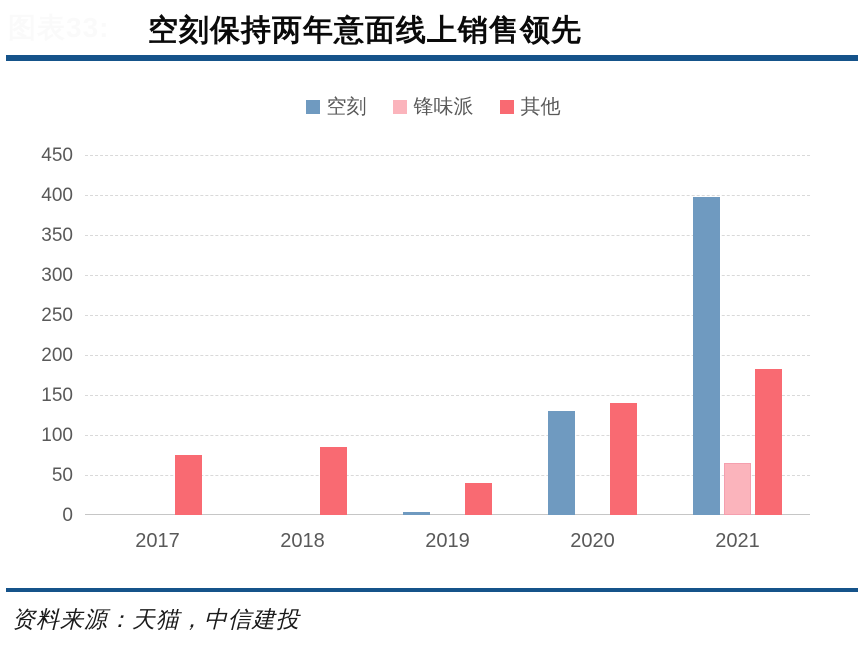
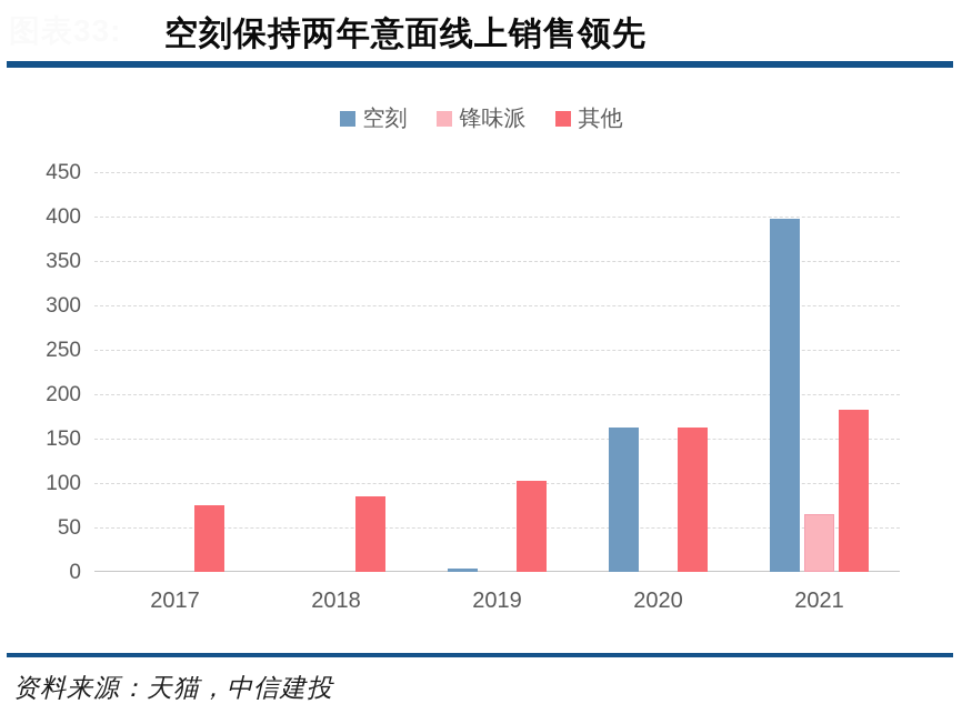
其他/2019: 40 -> 100
空刻/2020: 130 -> 160
其他/2020: 140 -> 160
